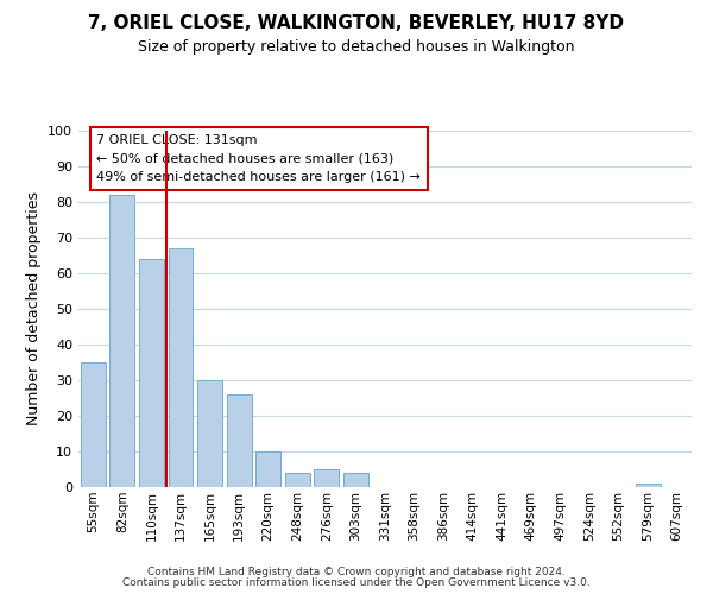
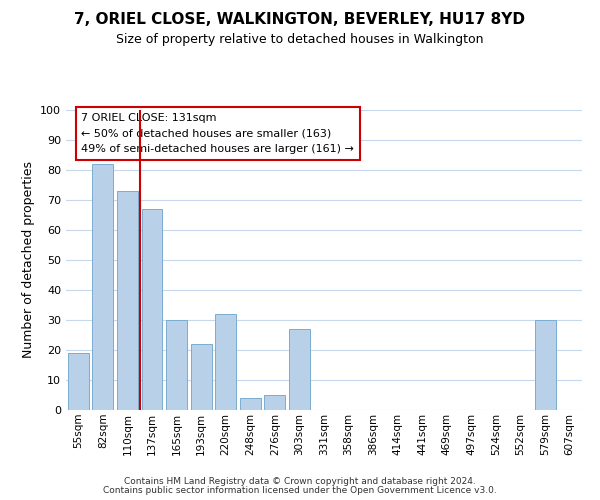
55sqm: 35 -> 19
110sqm: 64 -> 73
193sqm: 26 -> 22
220sqm: 10 -> 32
303sqm: 4 -> 27
579sqm: 1 -> 30
